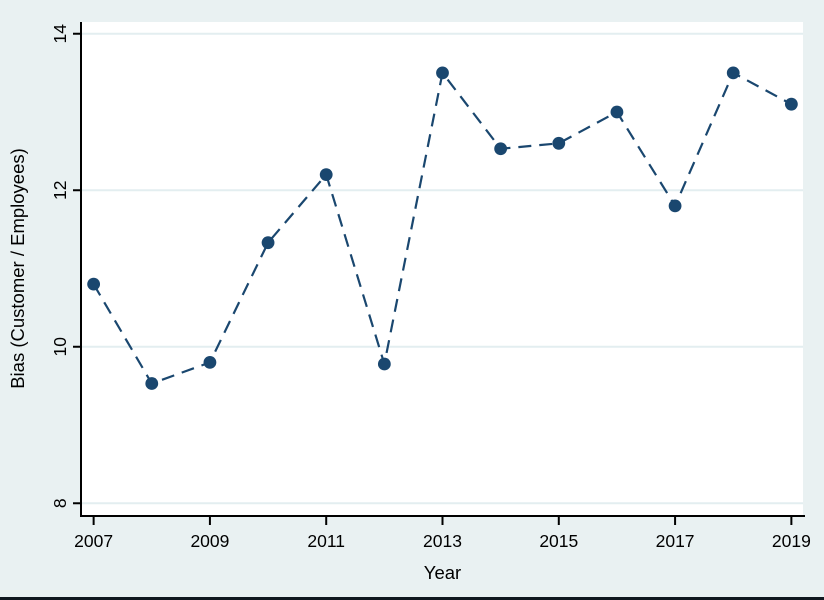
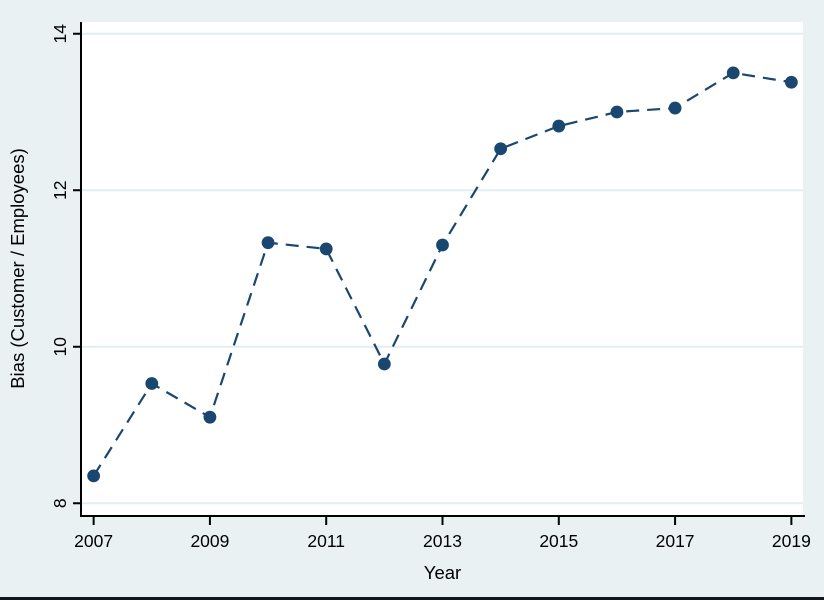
2007: 10.8 -> 8.3
2009: 9.8 -> 9.1
2011: 12.2 -> 11.2
2013: 13.5 -> 11.3
2015: 12.6 -> 12.8
2017: 11.8 -> 13.1
2019: 13.1 -> 13.4
